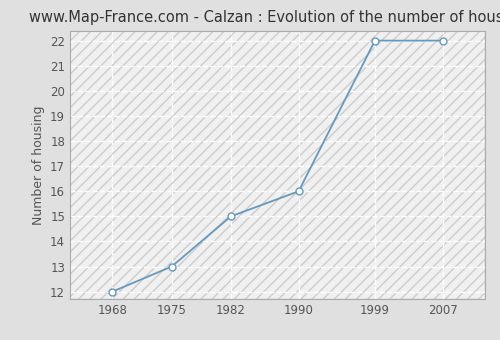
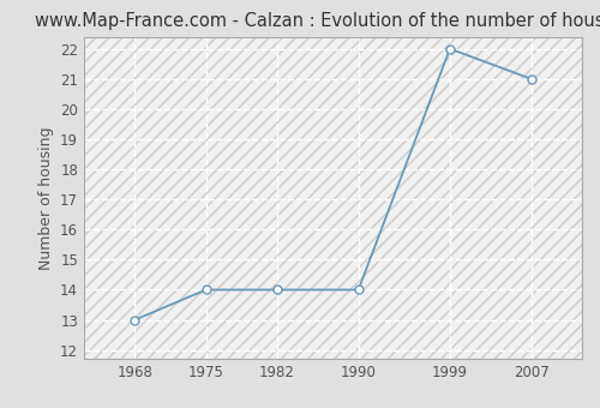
1968: 12 -> 13
1975: 13 -> 14
1982: 15 -> 14
1990: 16 -> 14
2007: 22 -> 21
